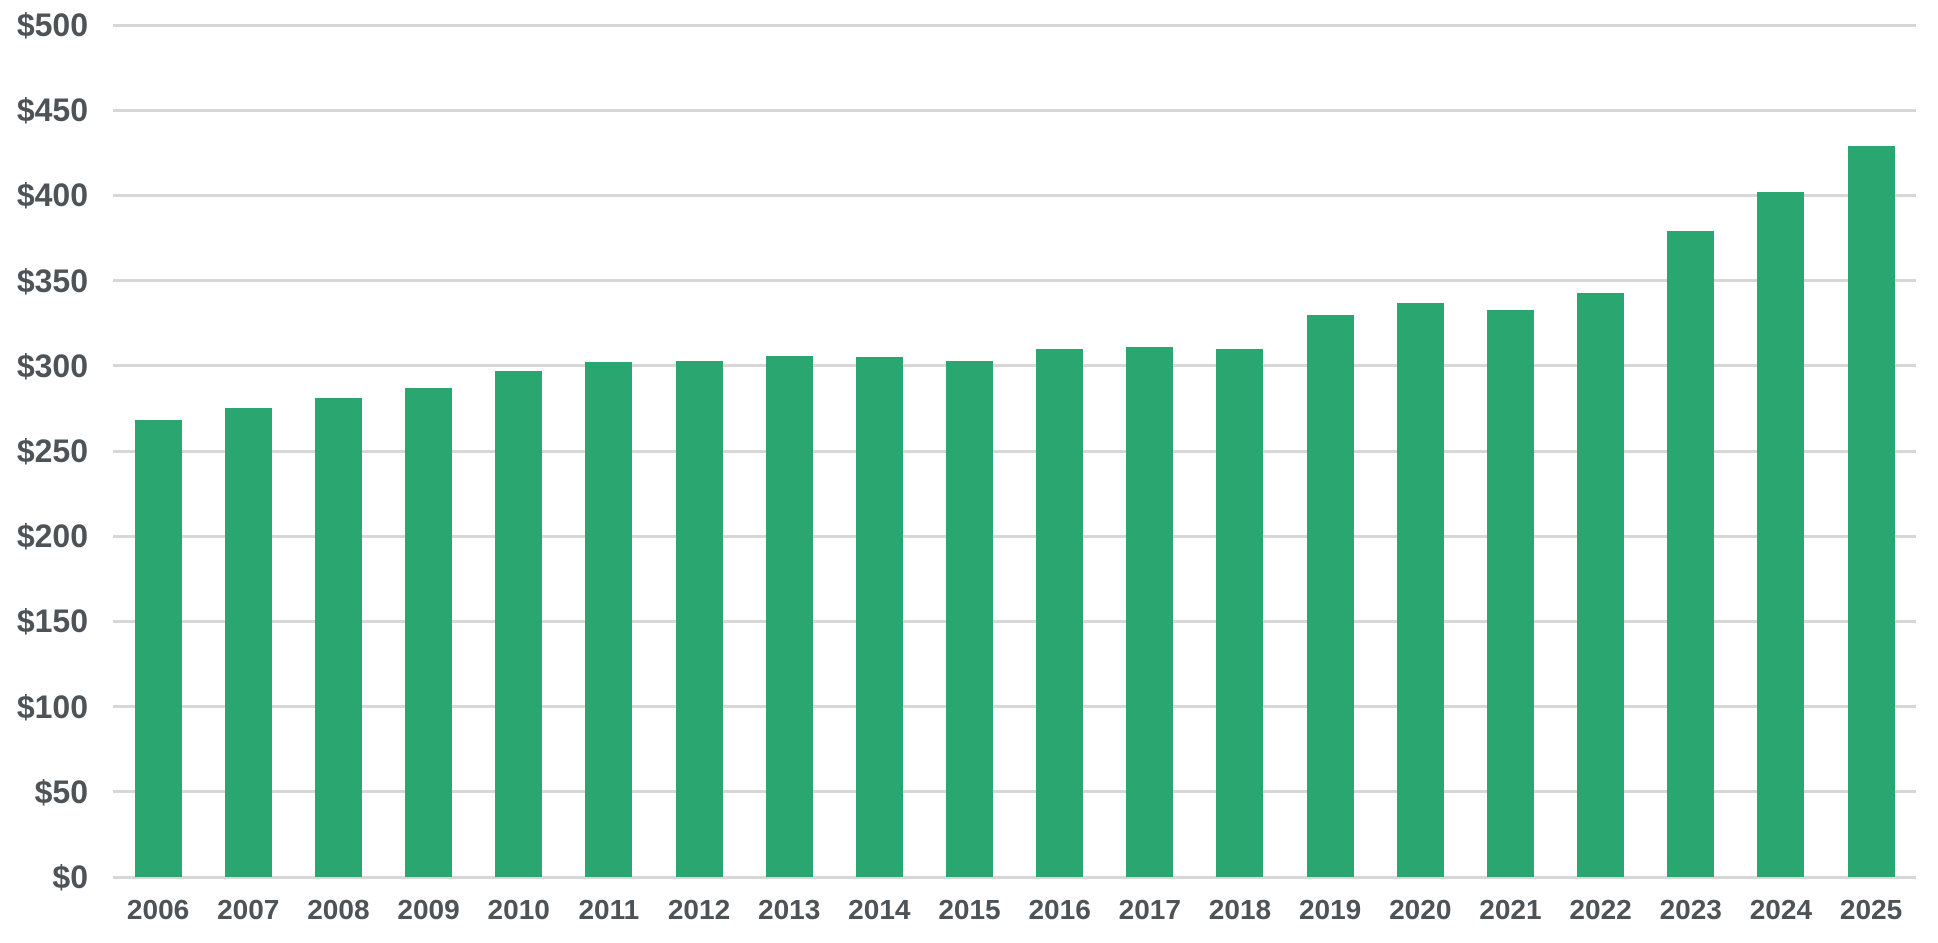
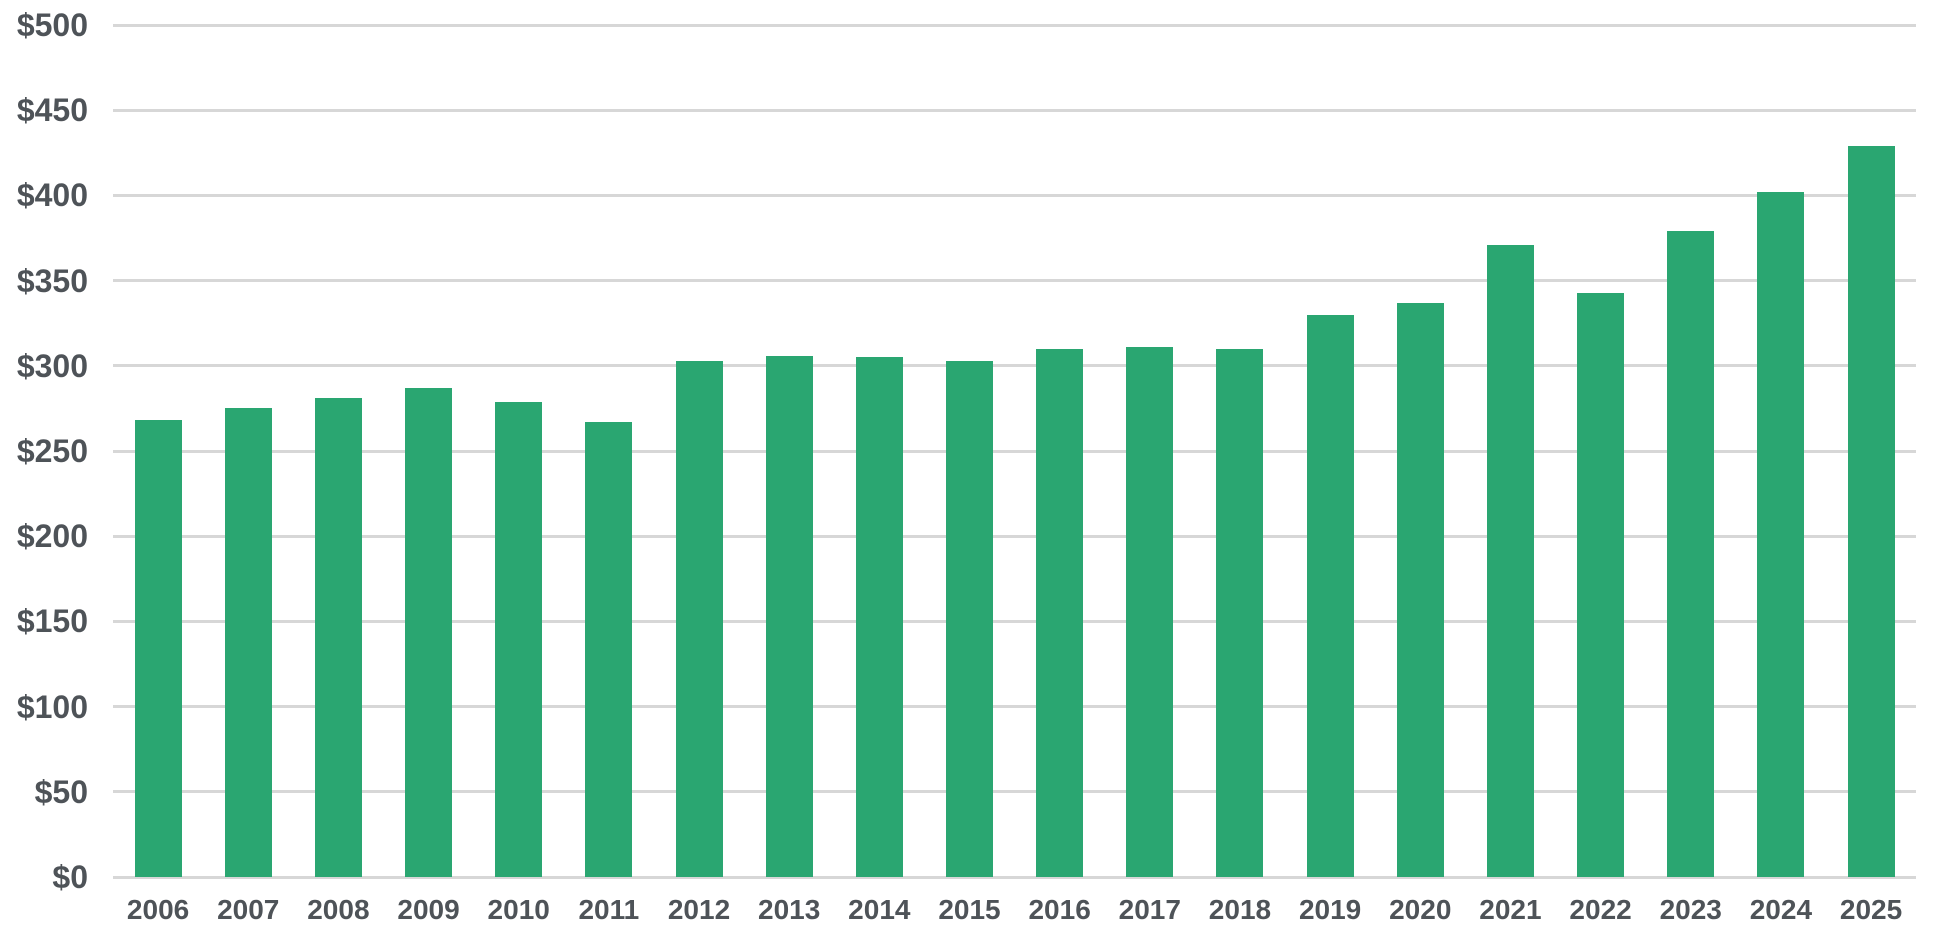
2010: $297 -> $279
2011: $302 -> $267
2021: $333 -> $371
